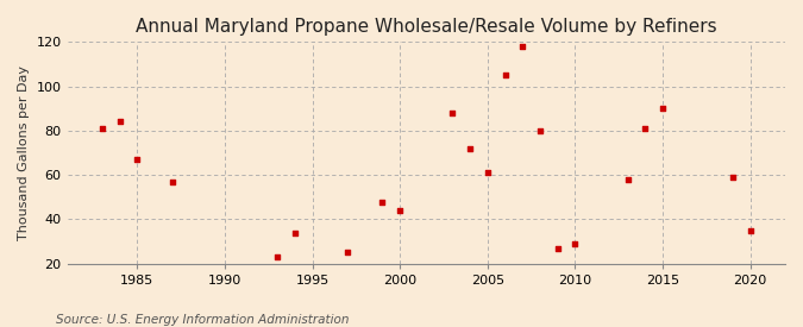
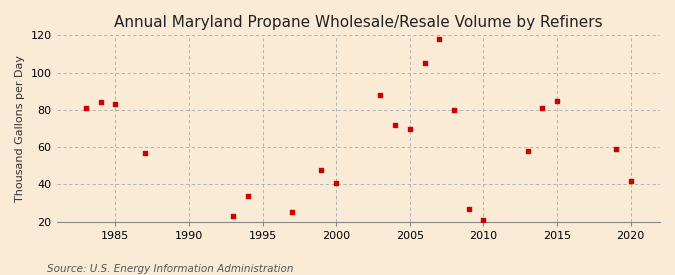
1985: 67 -> 83
2000: 44 -> 41
2005: 61 -> 70
2010: 29 -> 21
2015: 90 -> 85
2020: 35 -> 42
